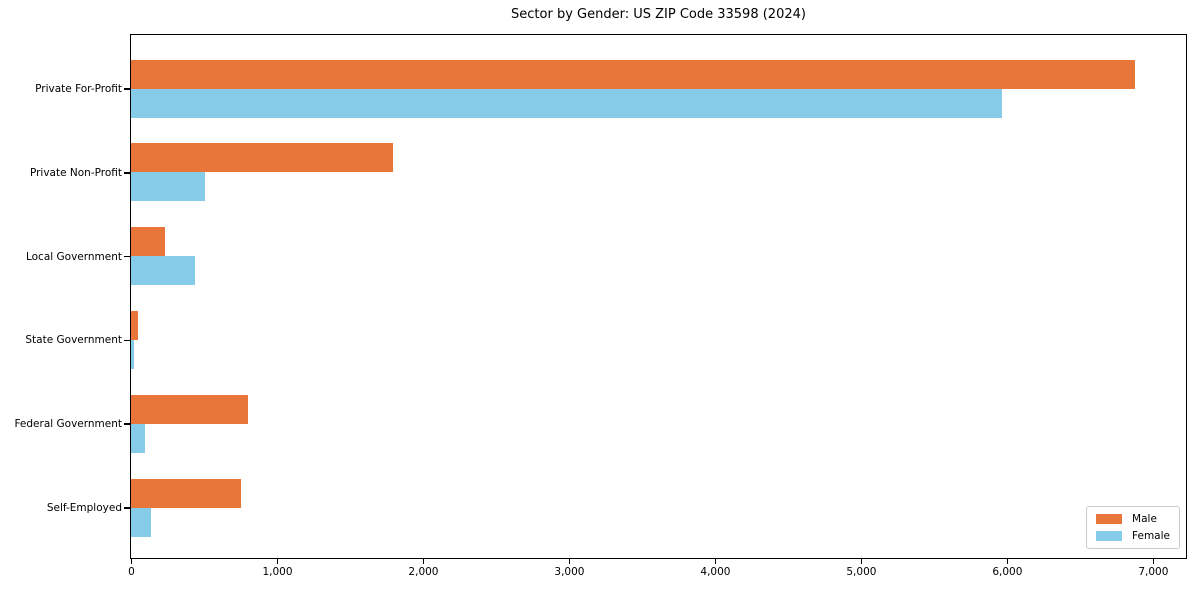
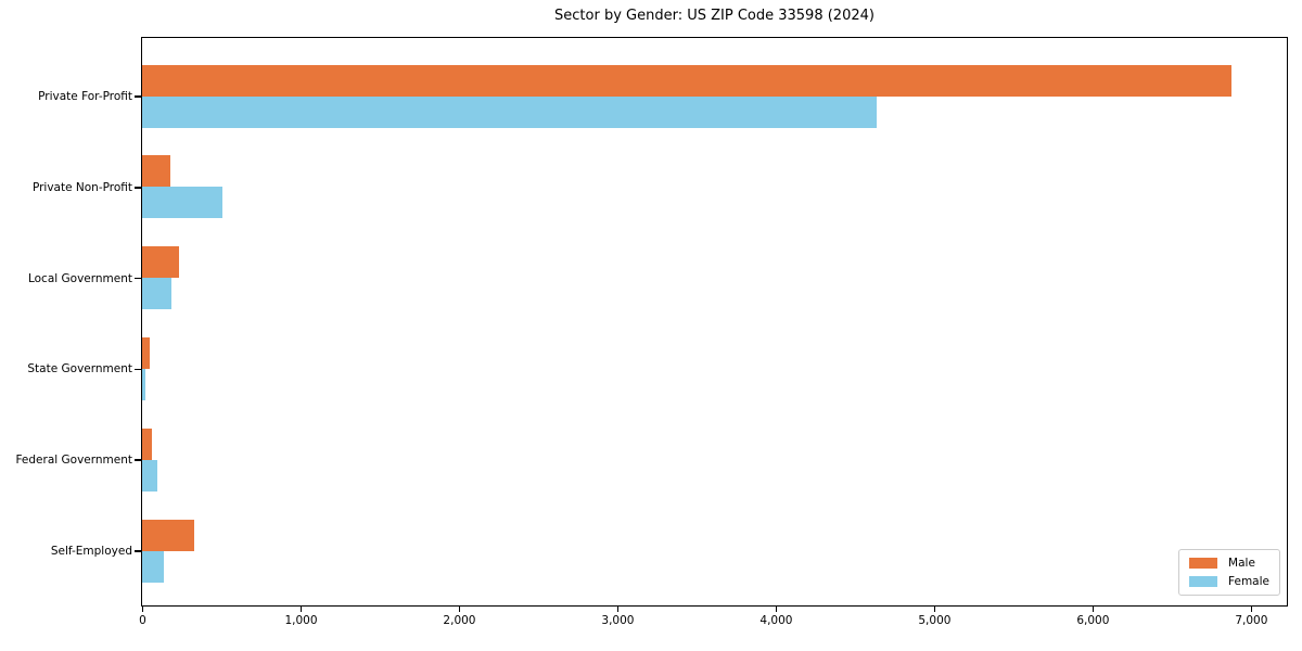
Female/Private For-Profit: 5960 -> 4630
Male/Private Non-Profit: 1790 -> 180
Female/Local Government: 440 -> 180
Male/Federal Government: 800 -> 60
Male/Self-Employed: 750 -> 330
